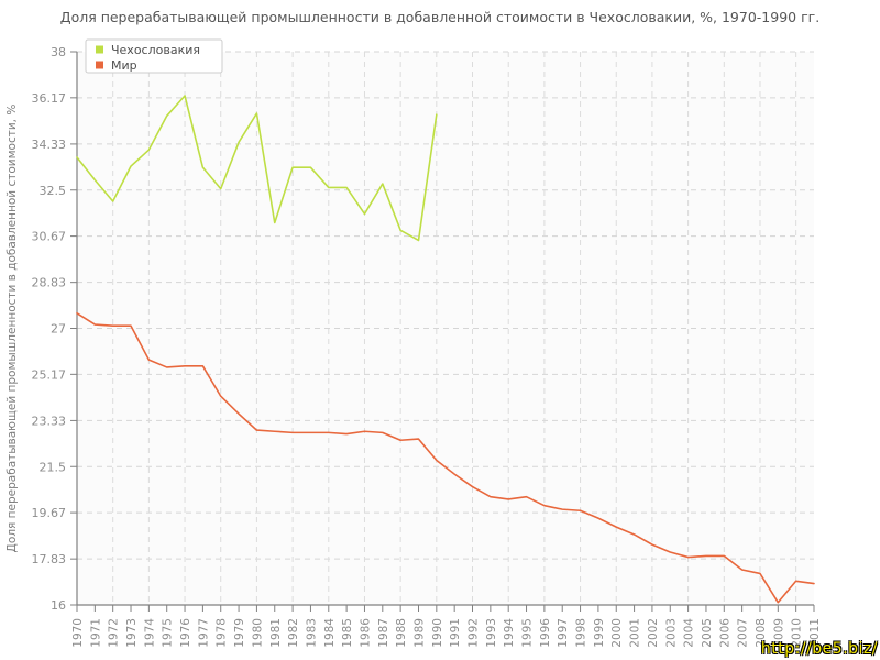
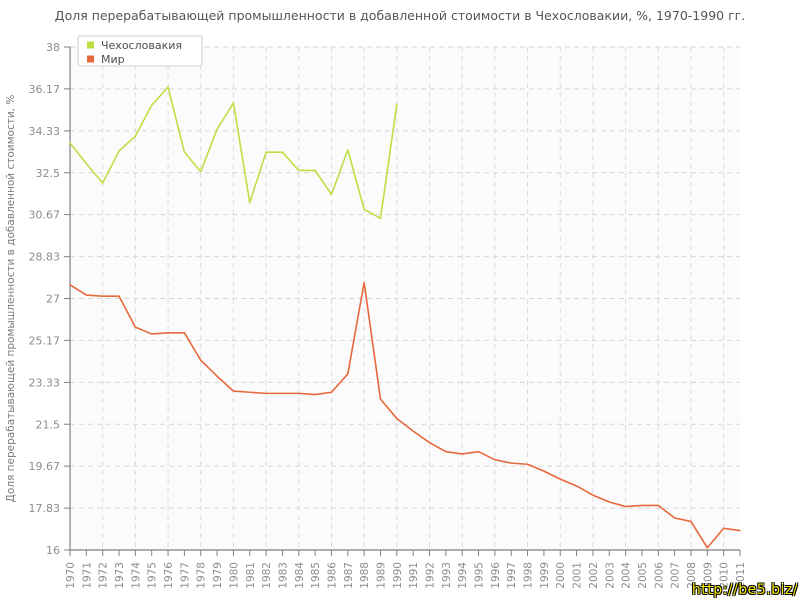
Чехословакия/1987: 32.8 -> 33.5
Мир/1987: 22.9 -> 23.7
Мир/1988: 22.6 -> 27.7
